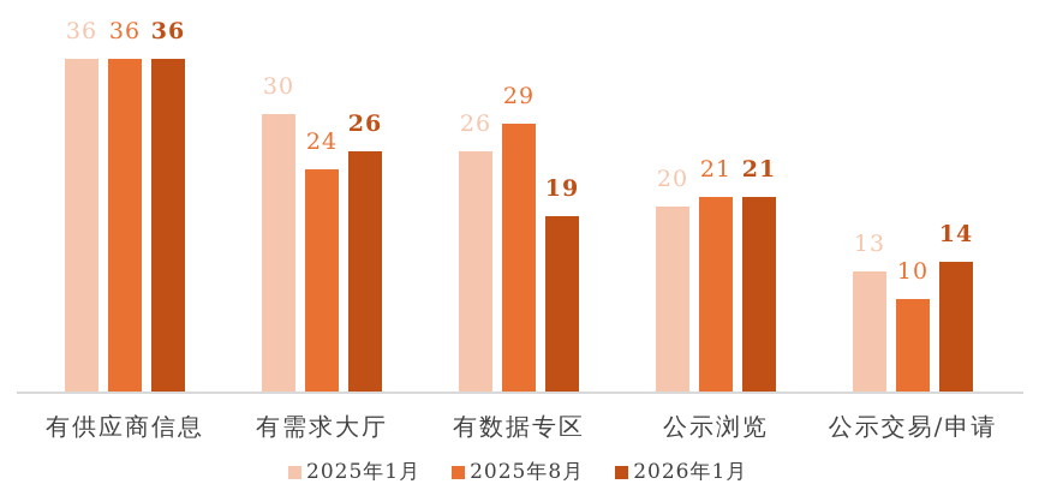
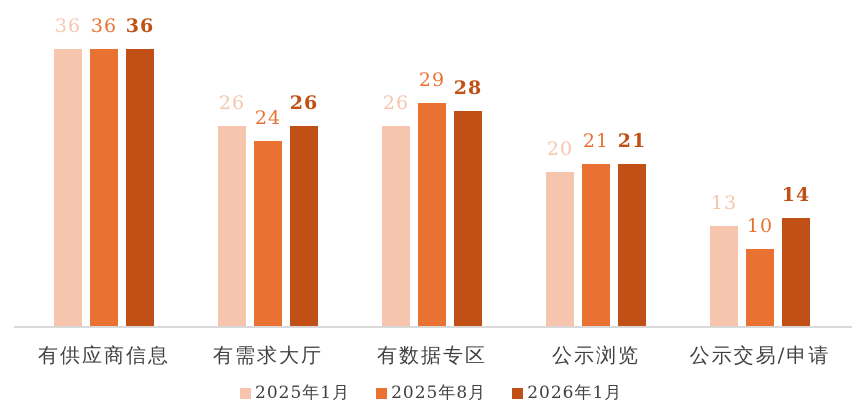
2025年1月/有需求大厅: 30 -> 26
2026年1月/有数据专区: 19 -> 28
